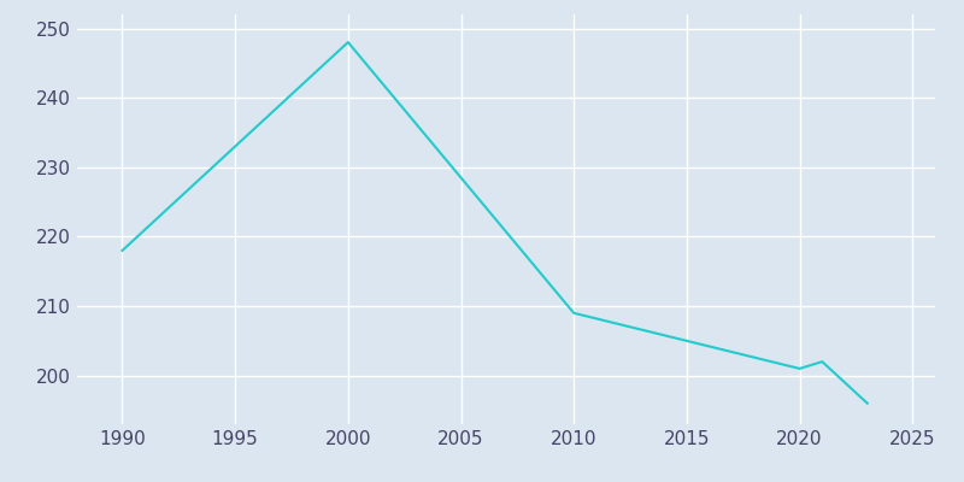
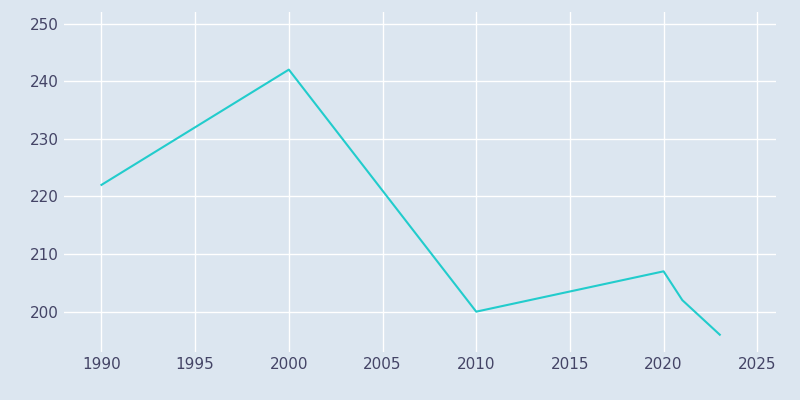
1990: 218 -> 222
2000: 248 -> 242
2010: 209 -> 200
2020: 201 -> 207
